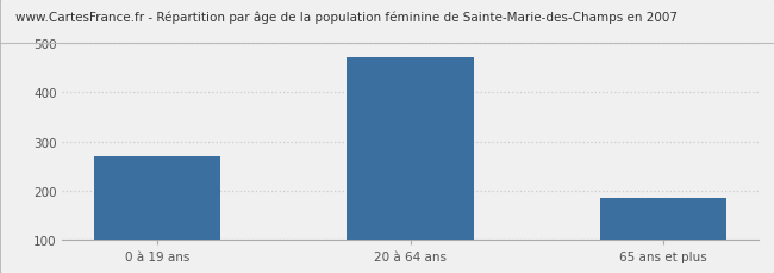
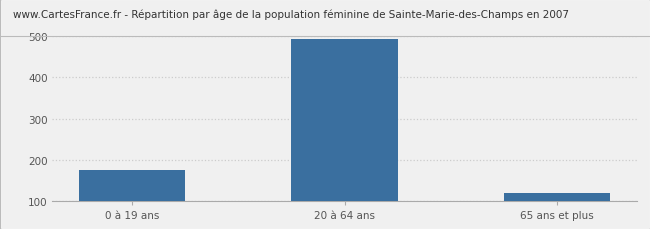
0 à 19 ans: 270 -> 175
20 à 64 ans: 470 -> 493
65 ans et plus: 185 -> 120
